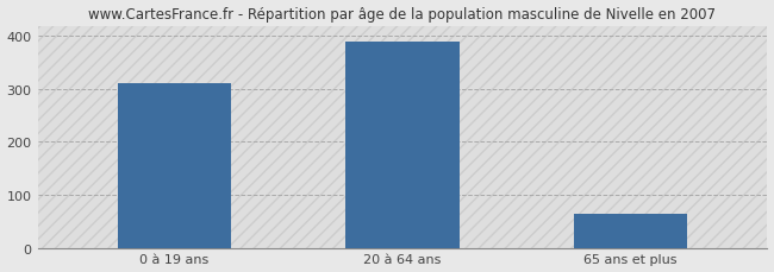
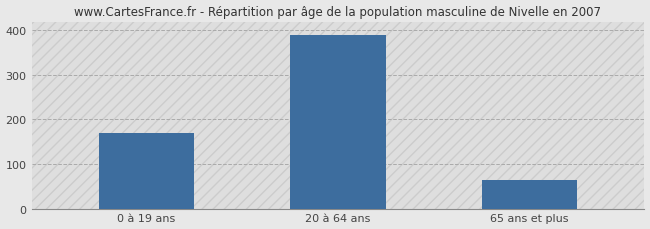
0 à 19 ans: 310 -> 170
